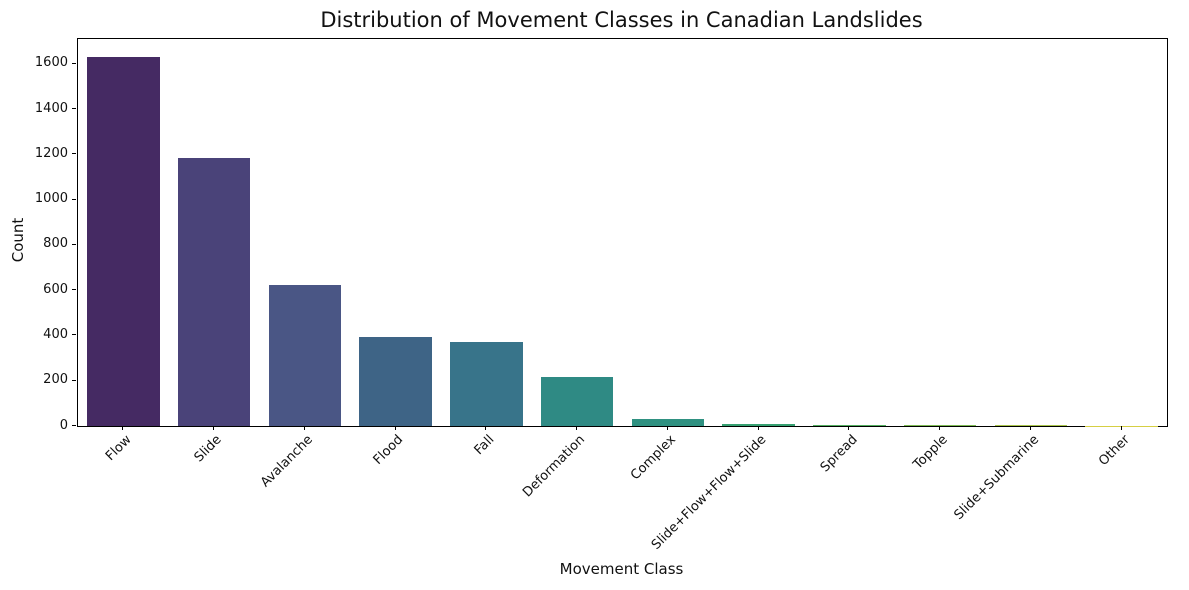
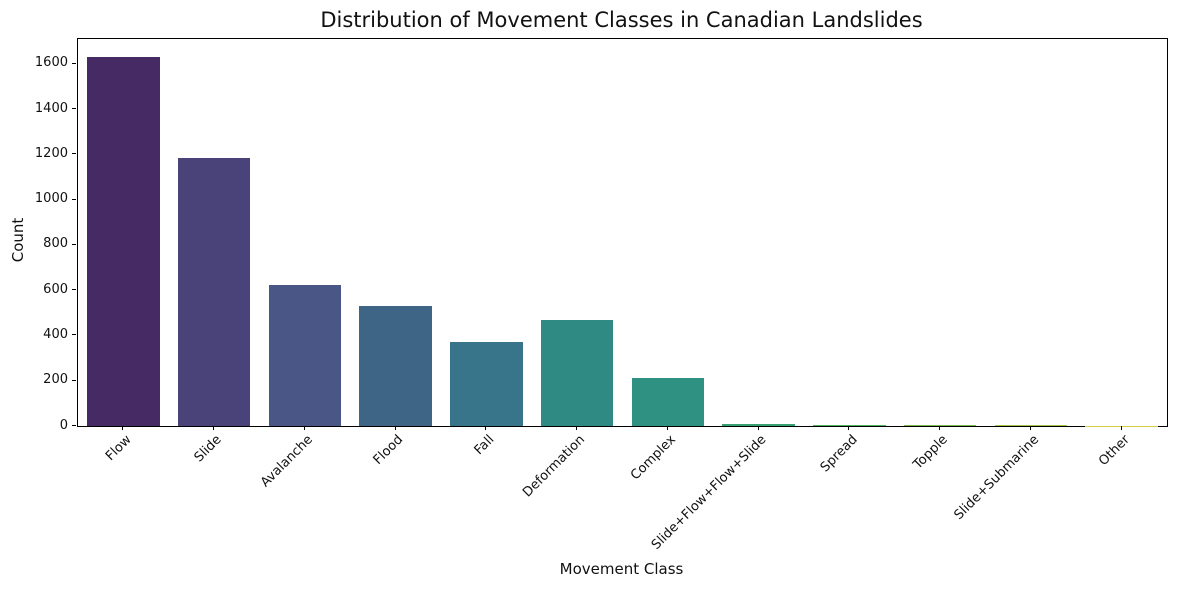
Flood: 400 -> 530
Deformation: 220 -> 470
Complex: 30 -> 210
